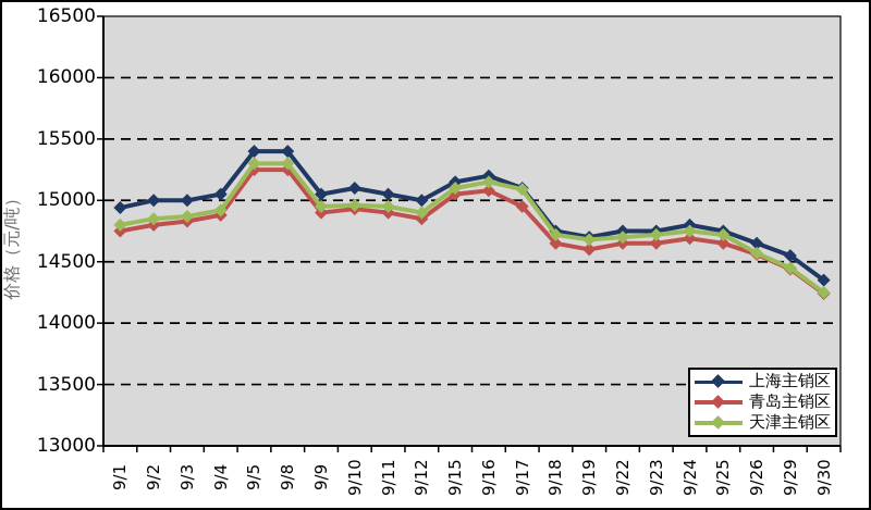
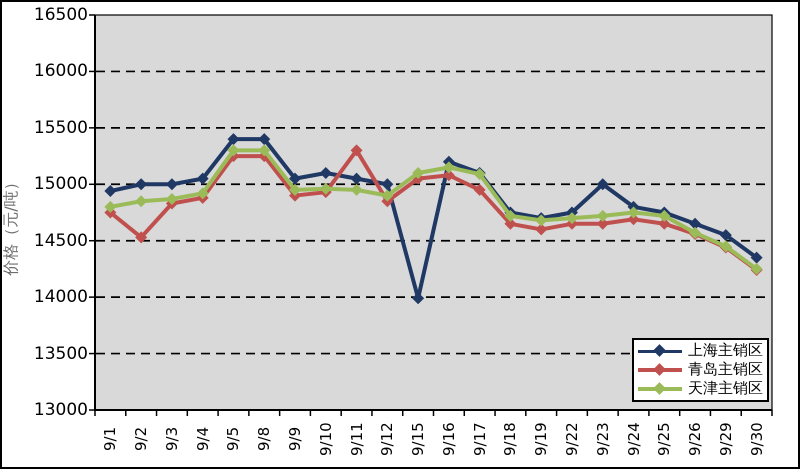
青岛主销区/9/2: 14800 -> 14530
青岛主销区/9/11: 14900 -> 15300
上海主销区/9/15: 15150 -> 13990
上海主销区/9/23: 14750 -> 15000
